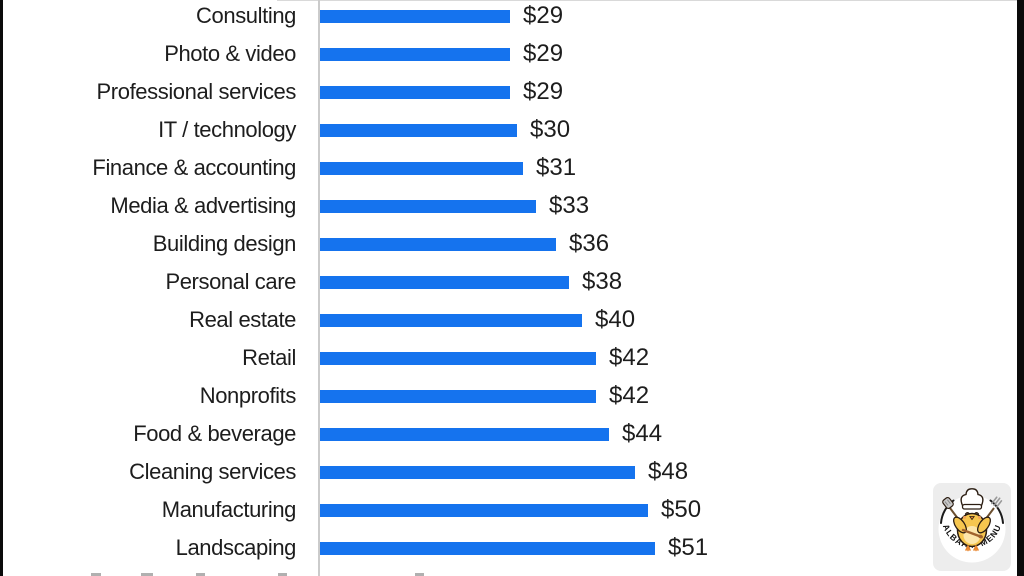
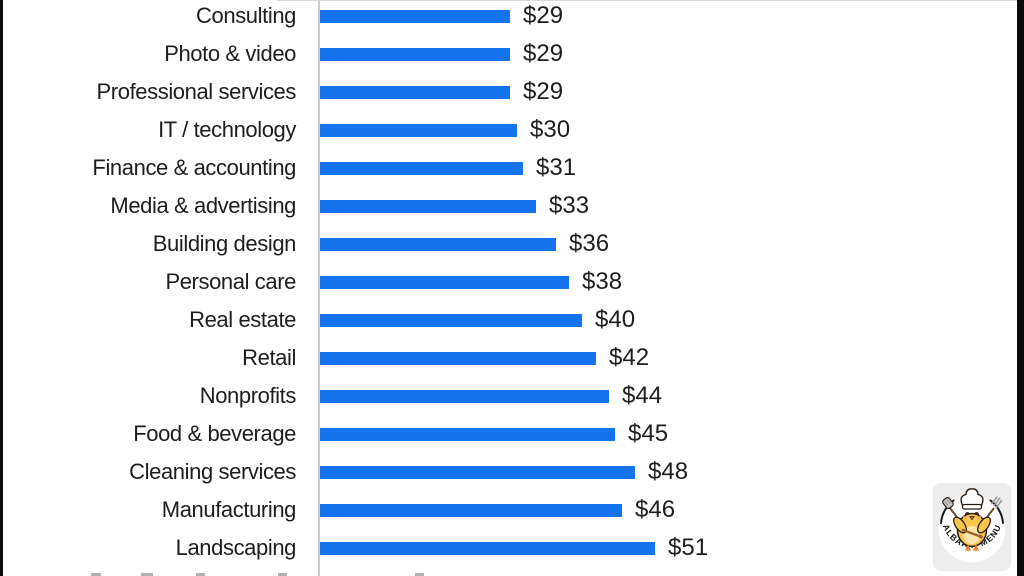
Nonprofits: $42 -> $44
Food & beverage: $44 -> $45
Manufacturing: $50 -> $46
